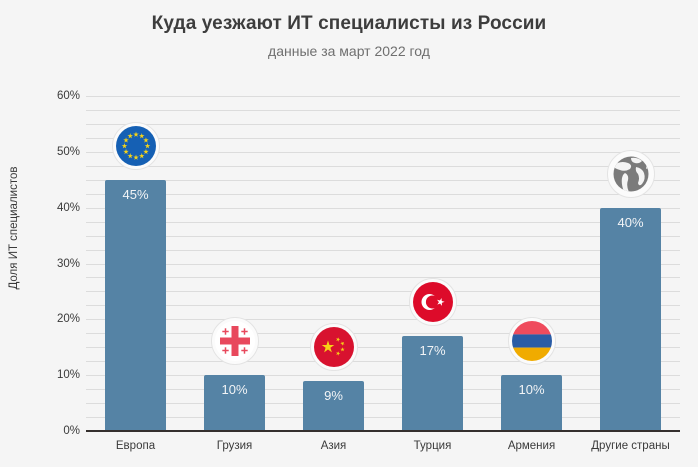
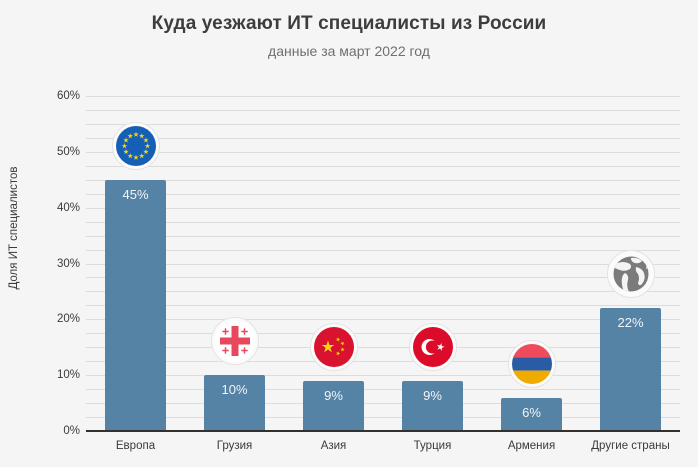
Турция: 17% -> 9%
Армения: 10% -> 6%
Другие страны: 40% -> 22%
